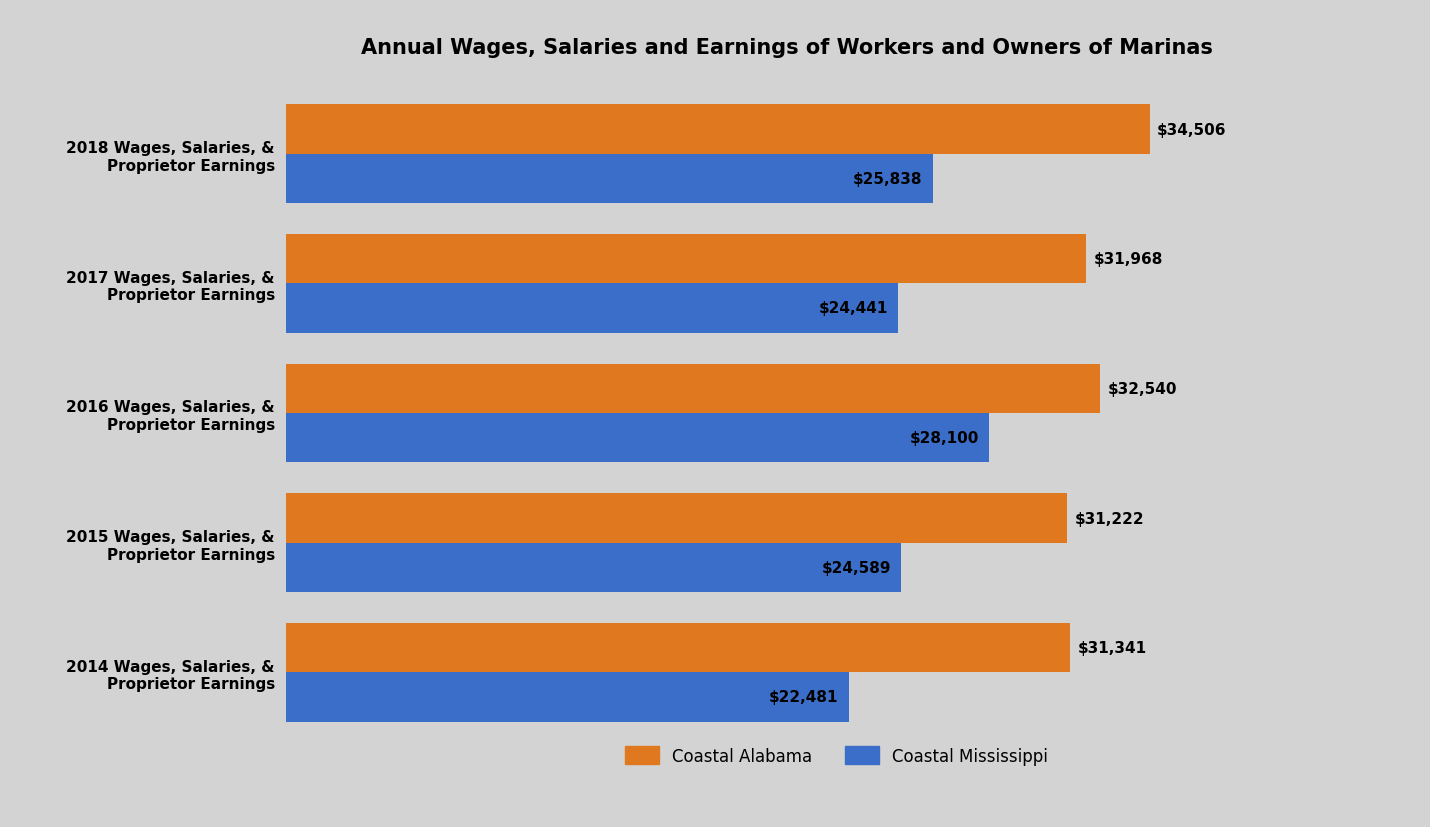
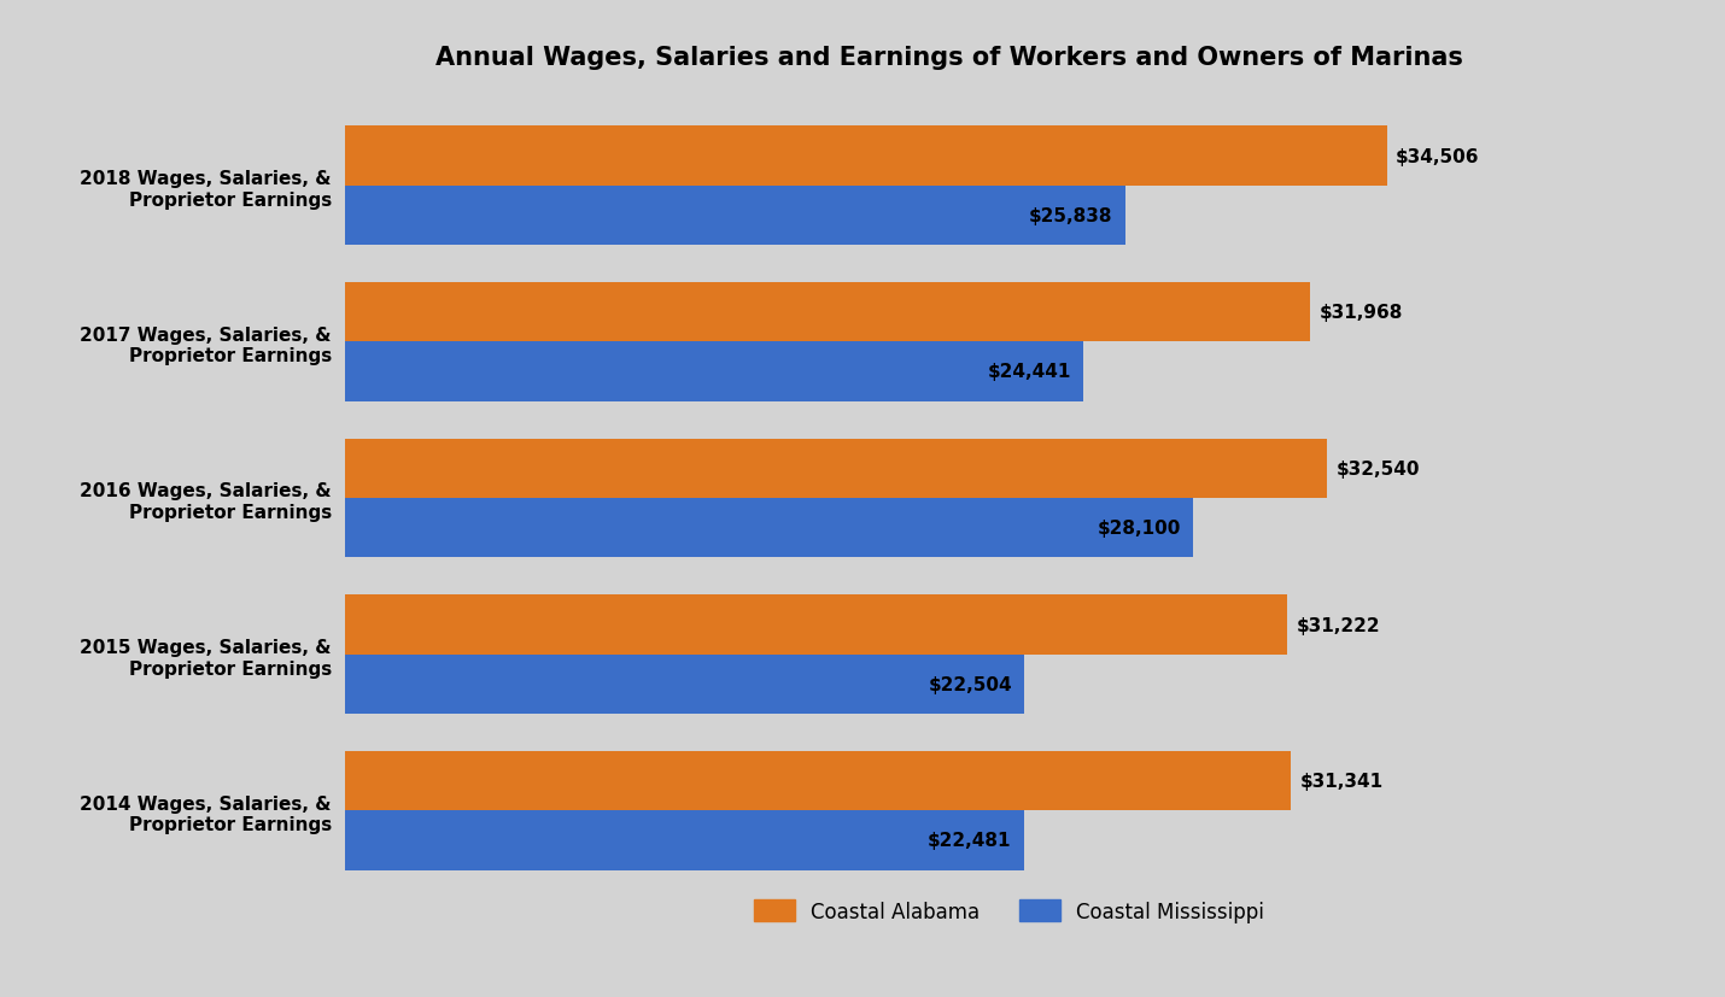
Coastal Mississippi/2015 Wages, Salaries, & Proprietor Earnings: $24,589 -> $22,504
